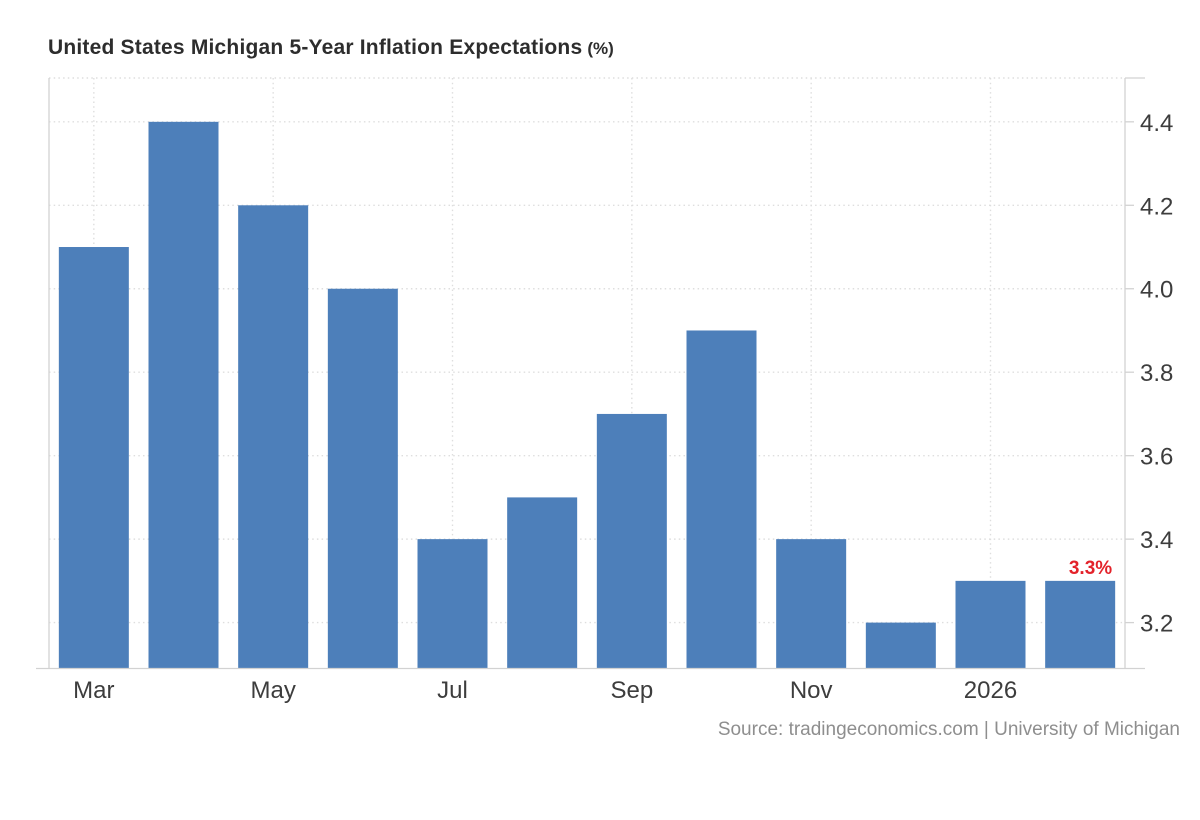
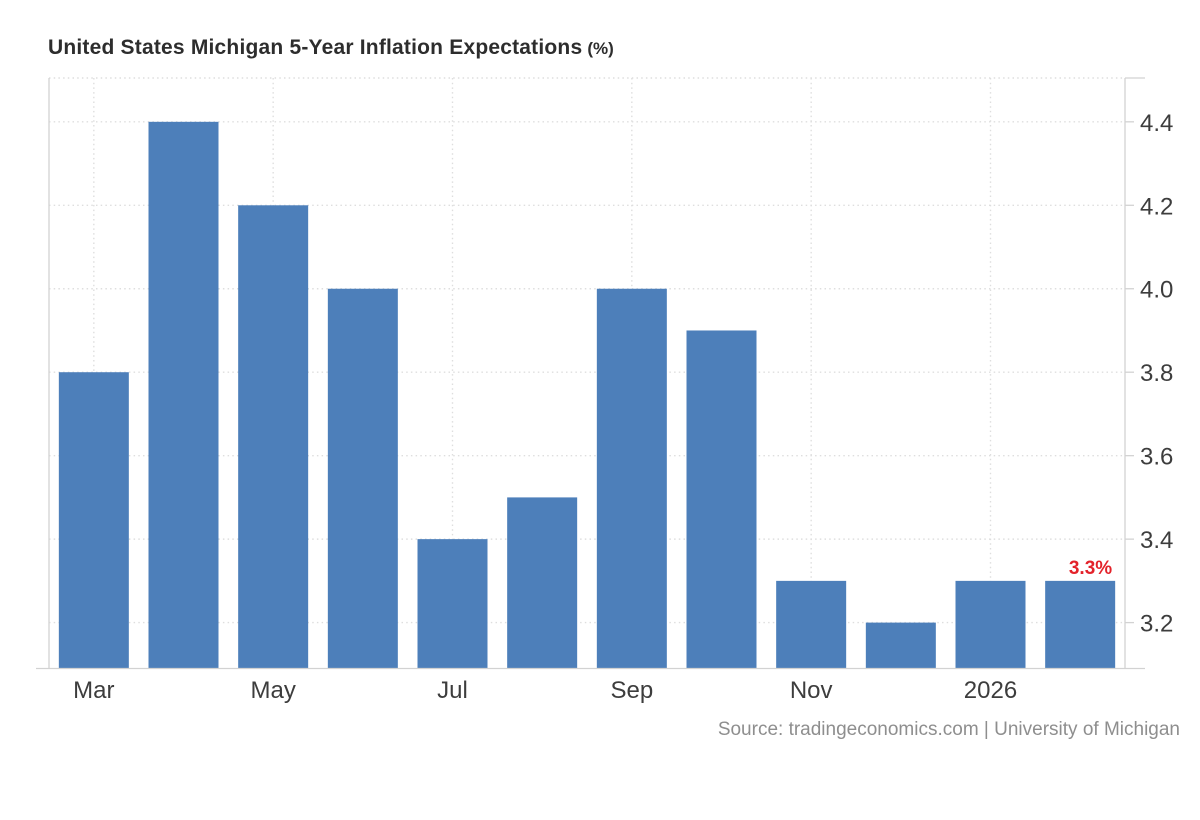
Mar: 4.1 -> 3.8
Sep: 3.7 -> 4.0
Nov: 3.4 -> 3.3
